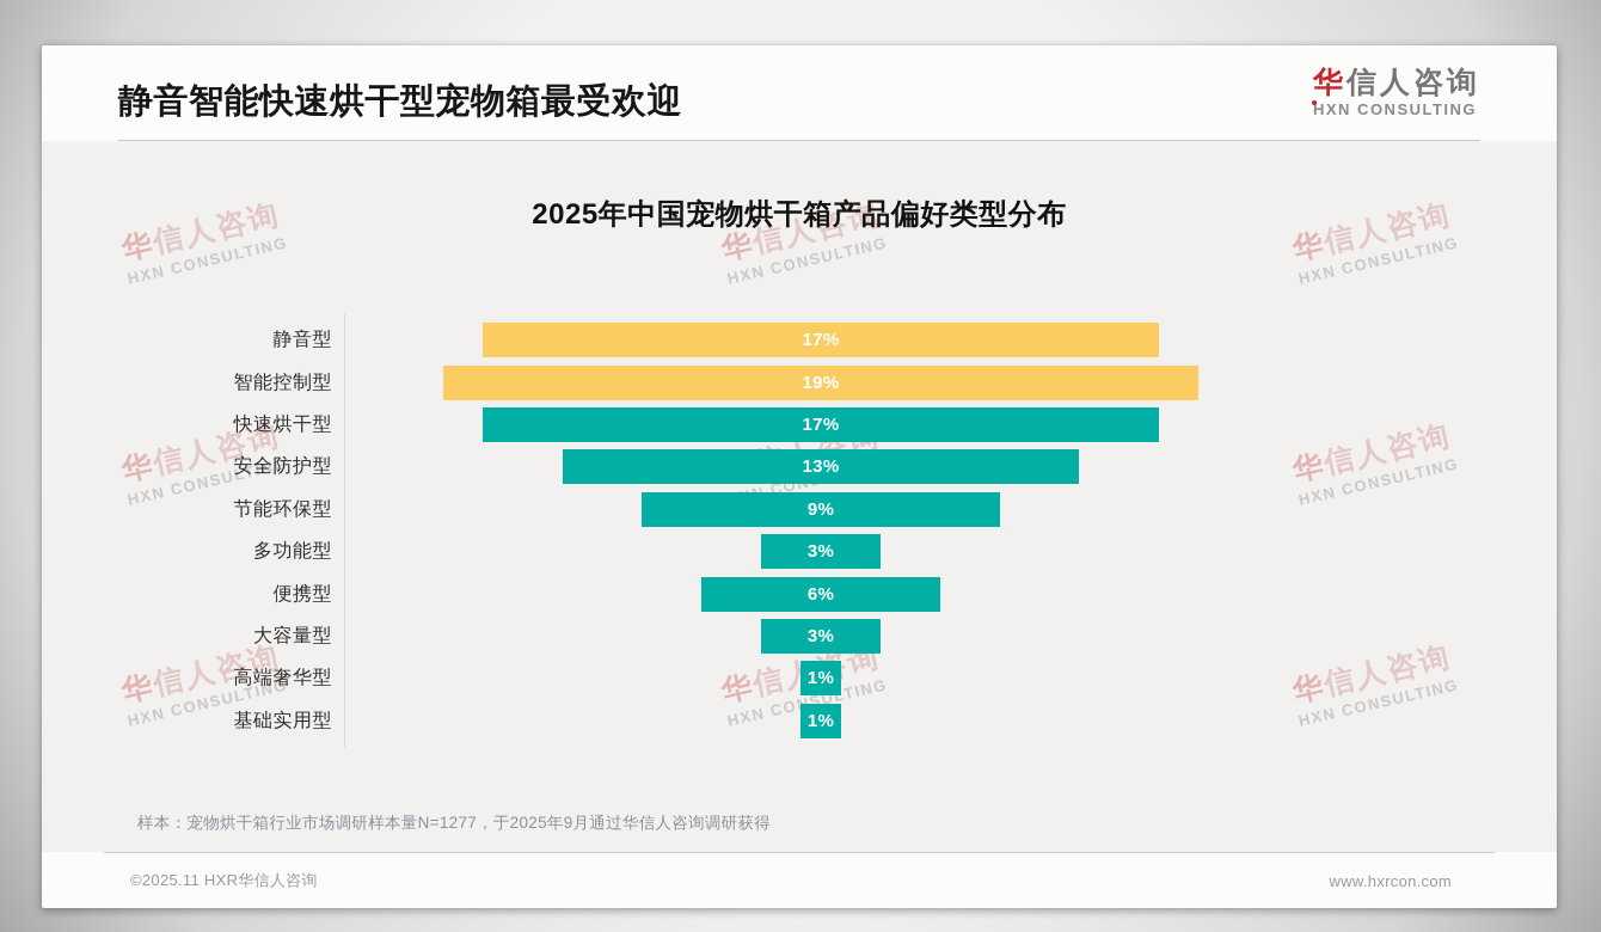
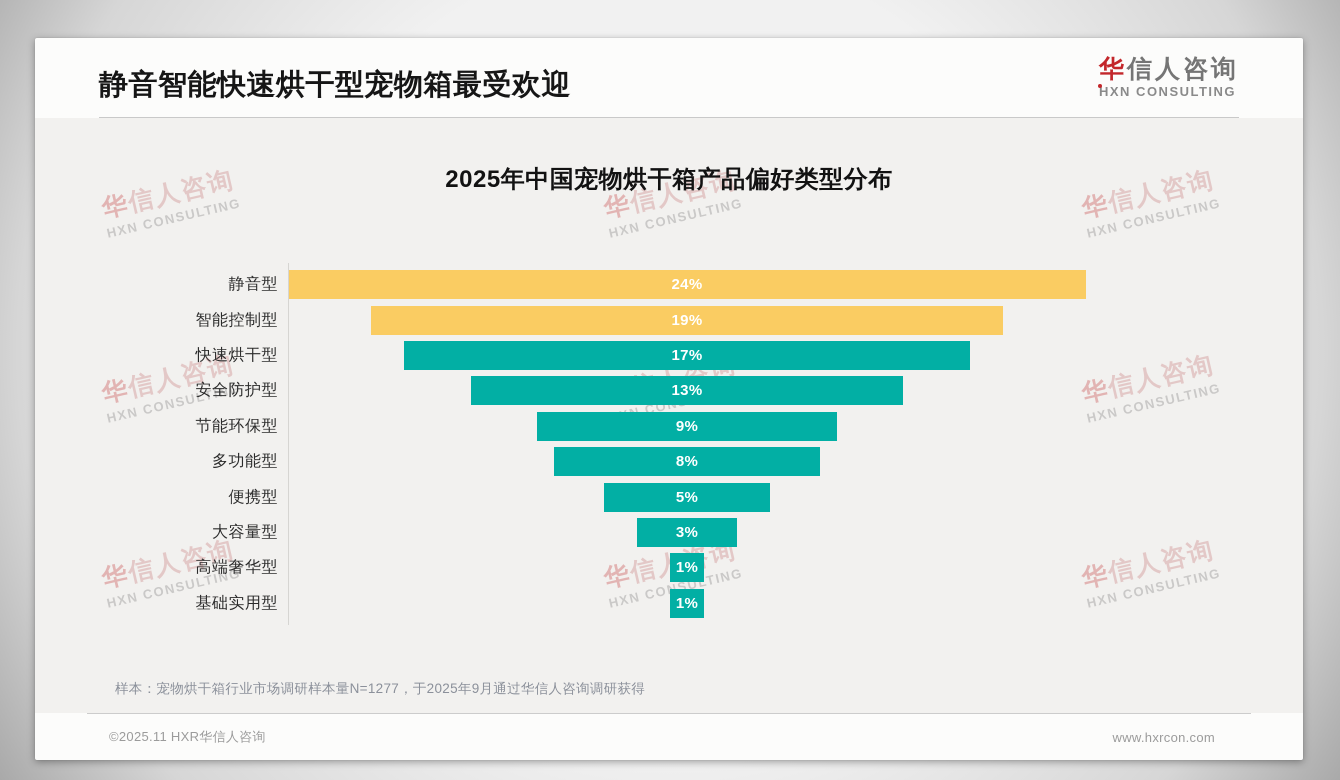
静音型: 17% -> 24%
多功能型: 3% -> 8%
便携型: 6% -> 5%
